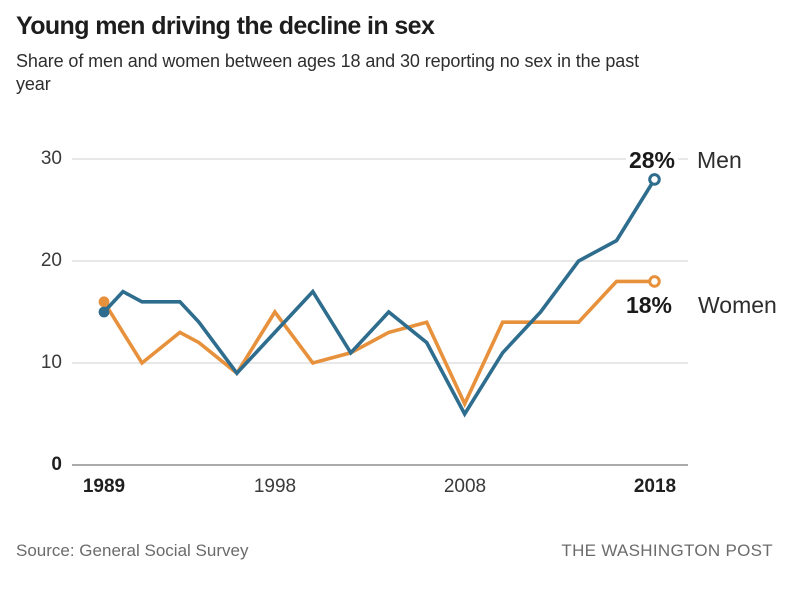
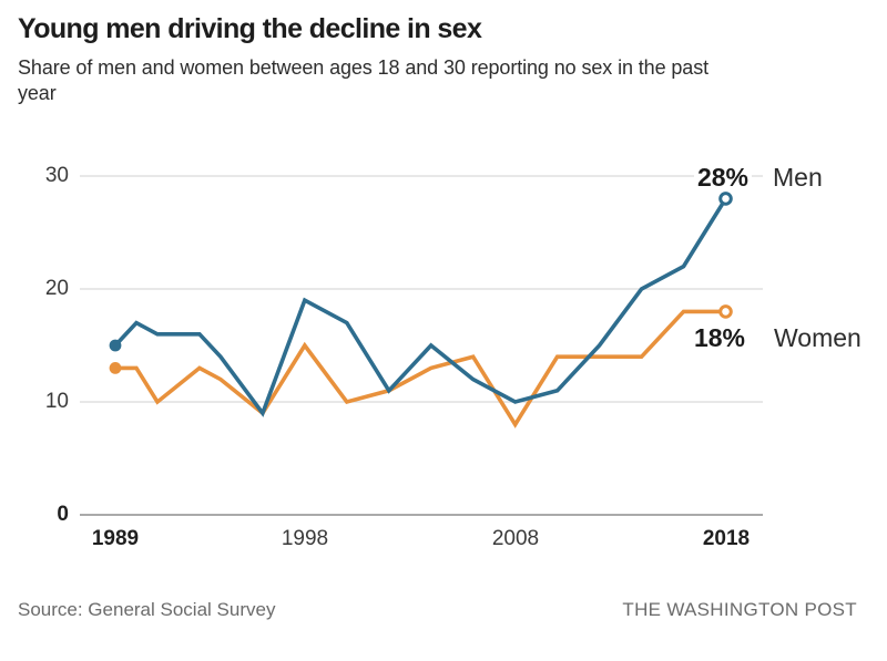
Women/1989: 16 -> 13
Men/1998: 13 -> 19
Men/2008: 5 -> 10
Women/2008: 6 -> 8
